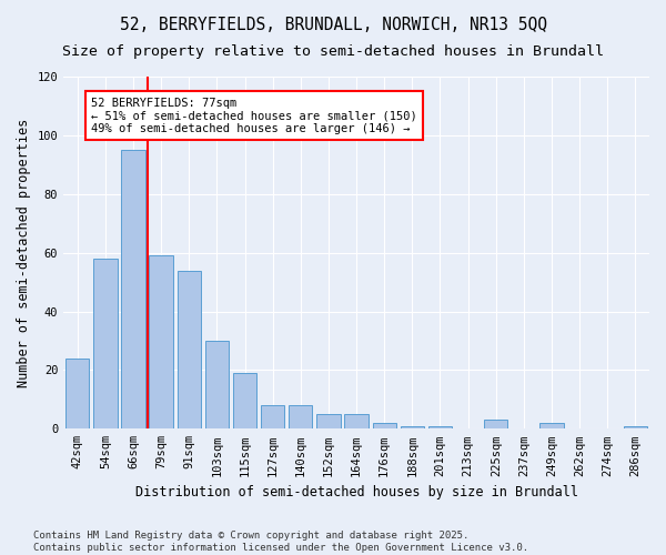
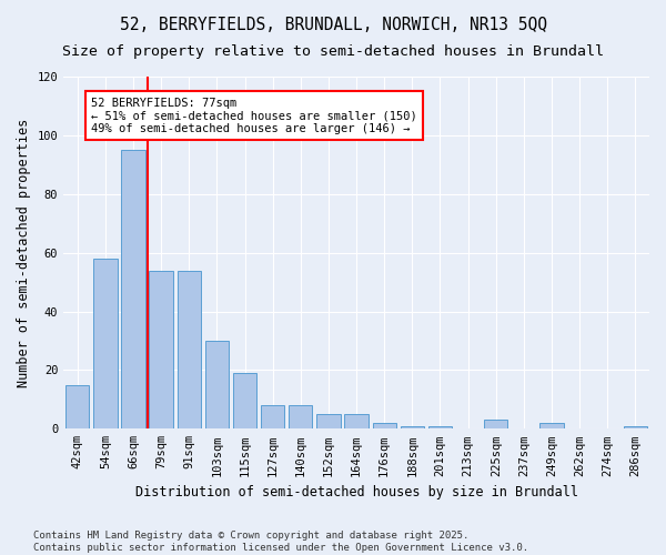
42sqm: 24 -> 15
79sqm: 59 -> 54
